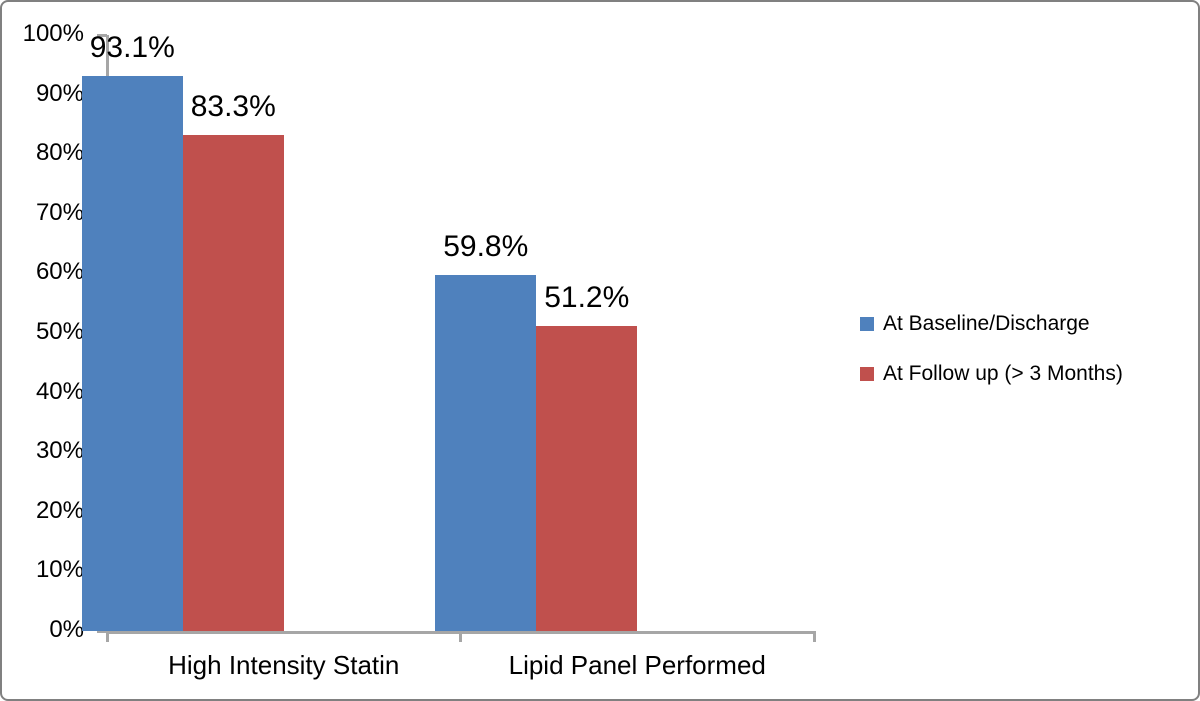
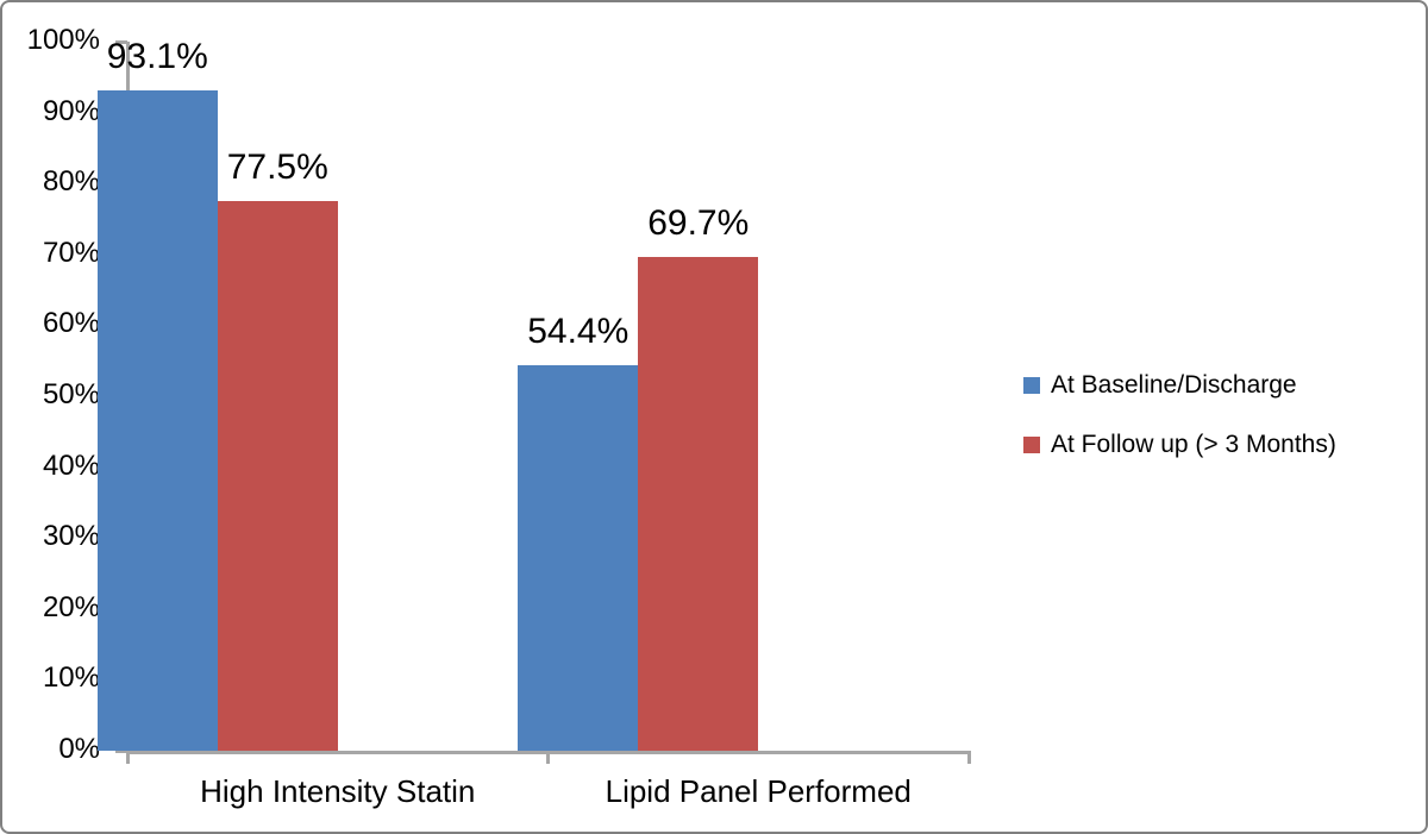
At Follow up (> 3 Months)/High Intensity Statin: 83.3% -> 77.5%
At Baseline/Discharge/Lipid Panel Performed: 59.8% -> 54.4%
At Follow up (> 3 Months)/Lipid Panel Performed: 51.2% -> 69.7%
